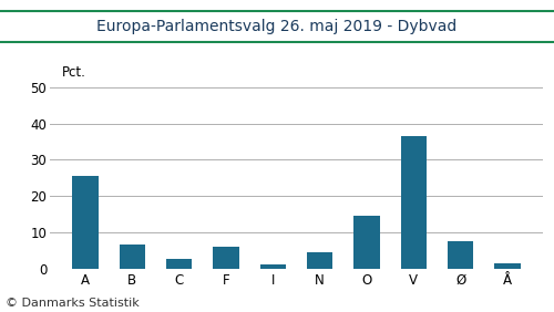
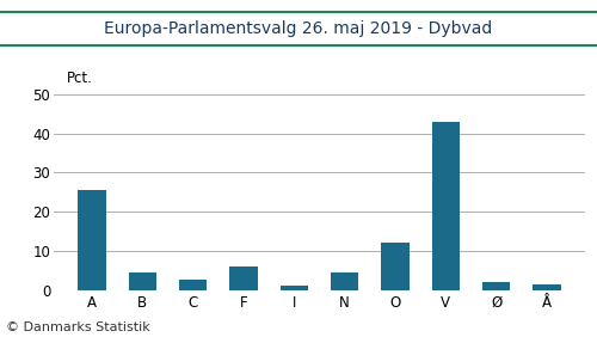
B: 6.5 -> 4.5
O: 14.5 -> 12.0
V: 36.5 -> 43.0
Ø: 7.5 -> 2.0
